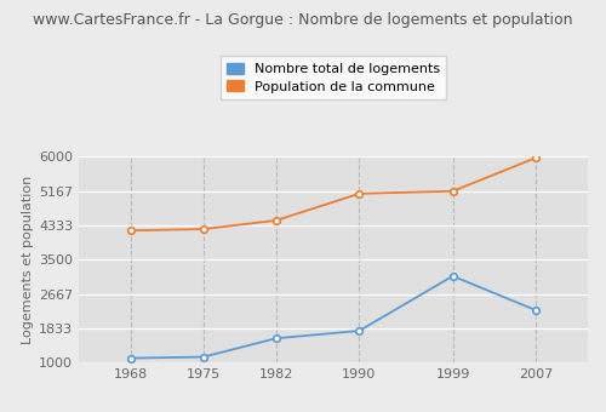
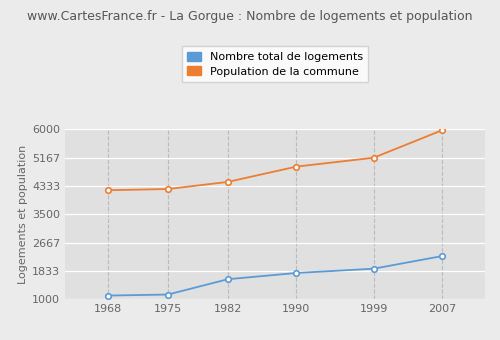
Population de la commune/1990: 5100 -> 4900
Nombre total de logements/1999: 3100 -> 1900
